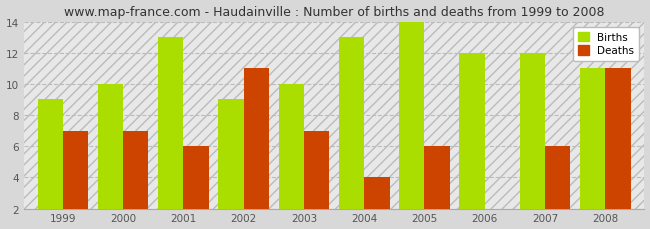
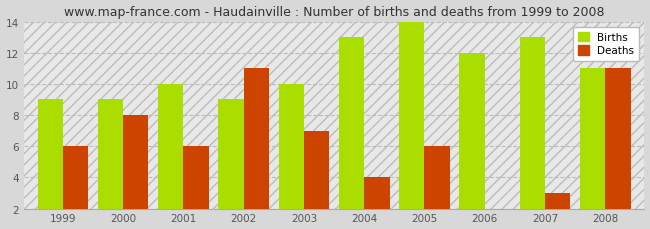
Deaths/1999: 7 -> 6
Births/2000: 10 -> 9
Deaths/2000: 7 -> 8
Births/2001: 13 -> 10
Births/2007: 12 -> 13
Deaths/2007: 6 -> 3
